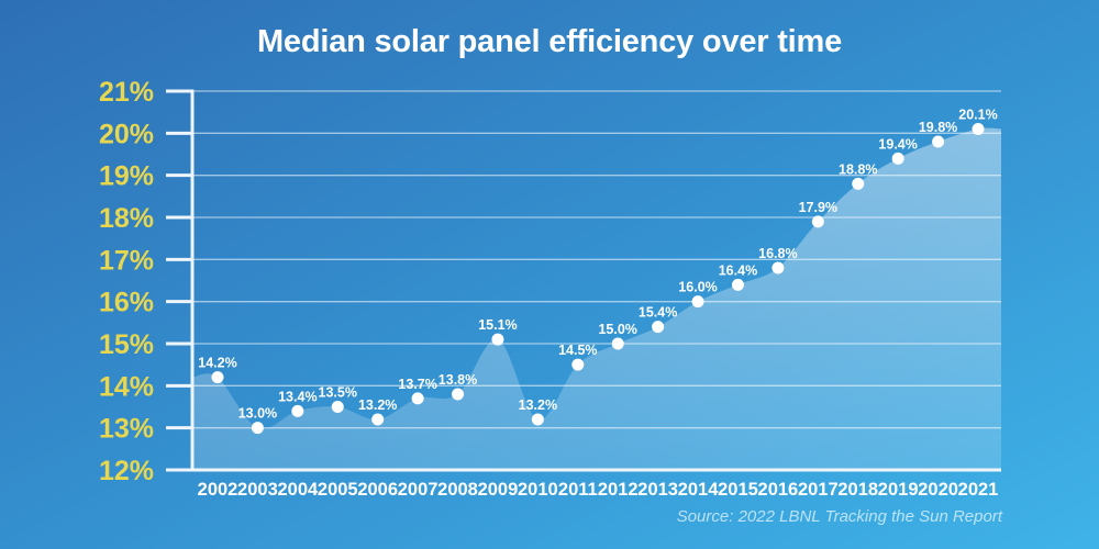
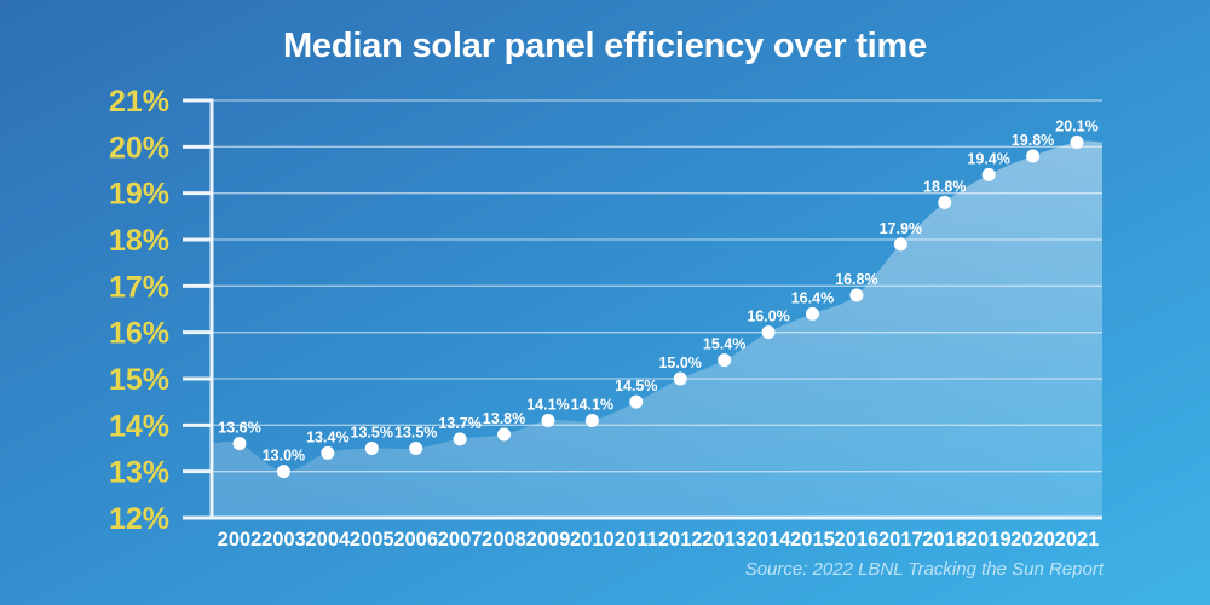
2002: 14.2% -> 13.6%
2006: 13.2% -> 13.5%
2009: 15.1% -> 14.1%
2010: 13.2% -> 14.1%
